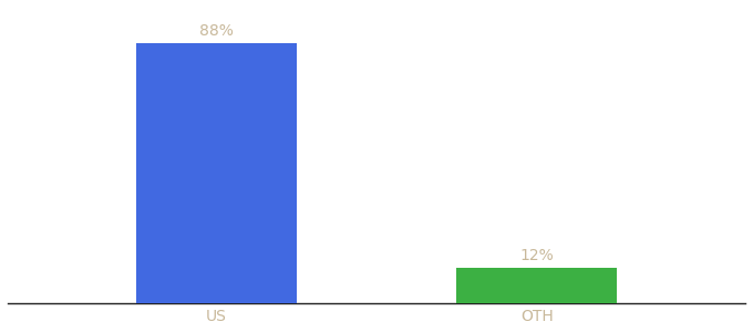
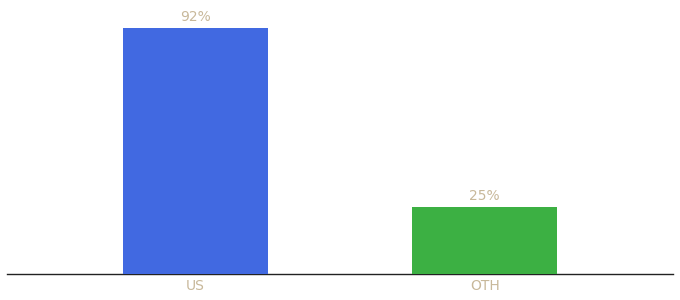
US: 88% -> 92%
OTH: 12% -> 25%
